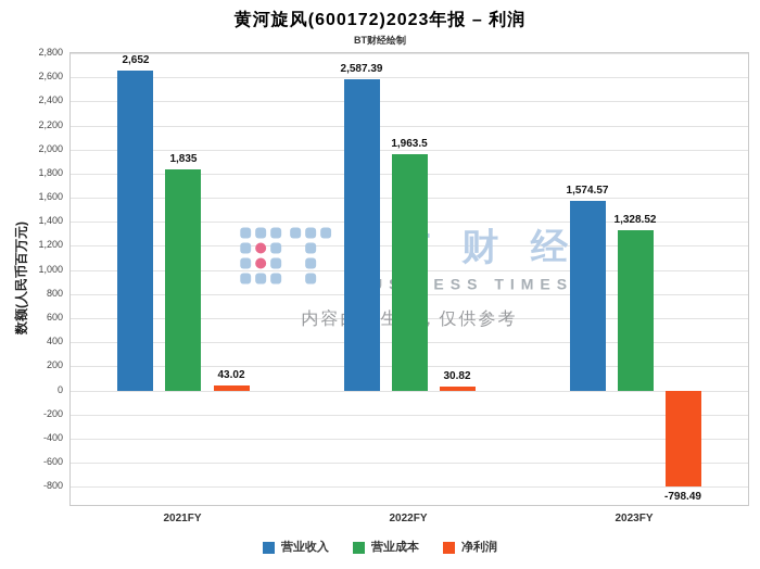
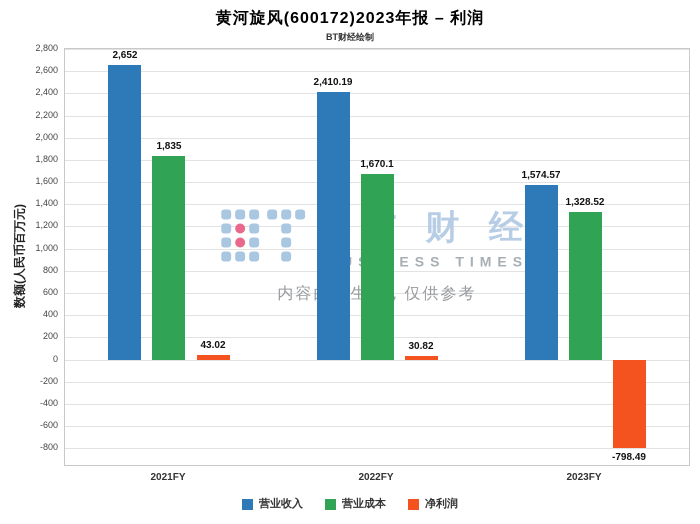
营业收入/2022FY: 2,587.39 -> 2,410.19
营业成本/2022FY: 1,963.5 -> 1,670.1
